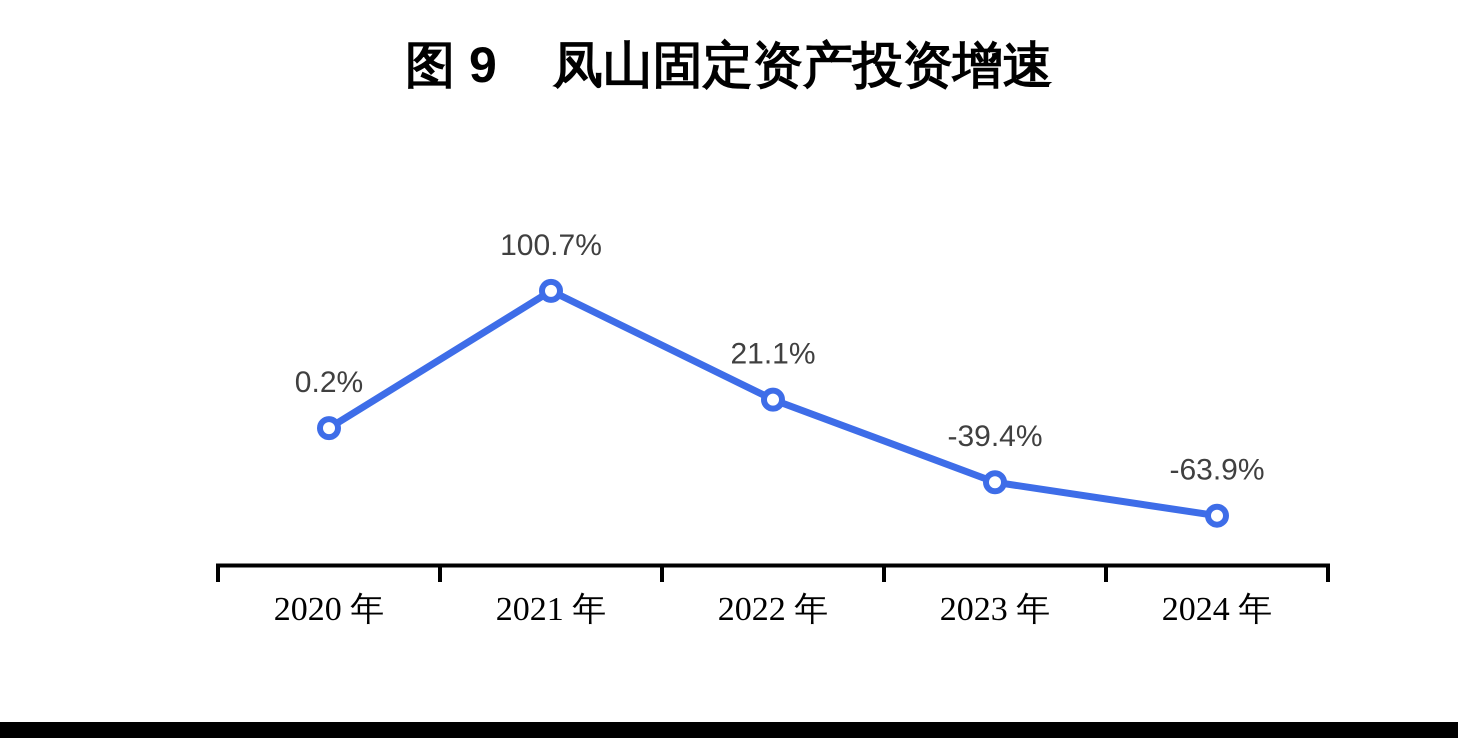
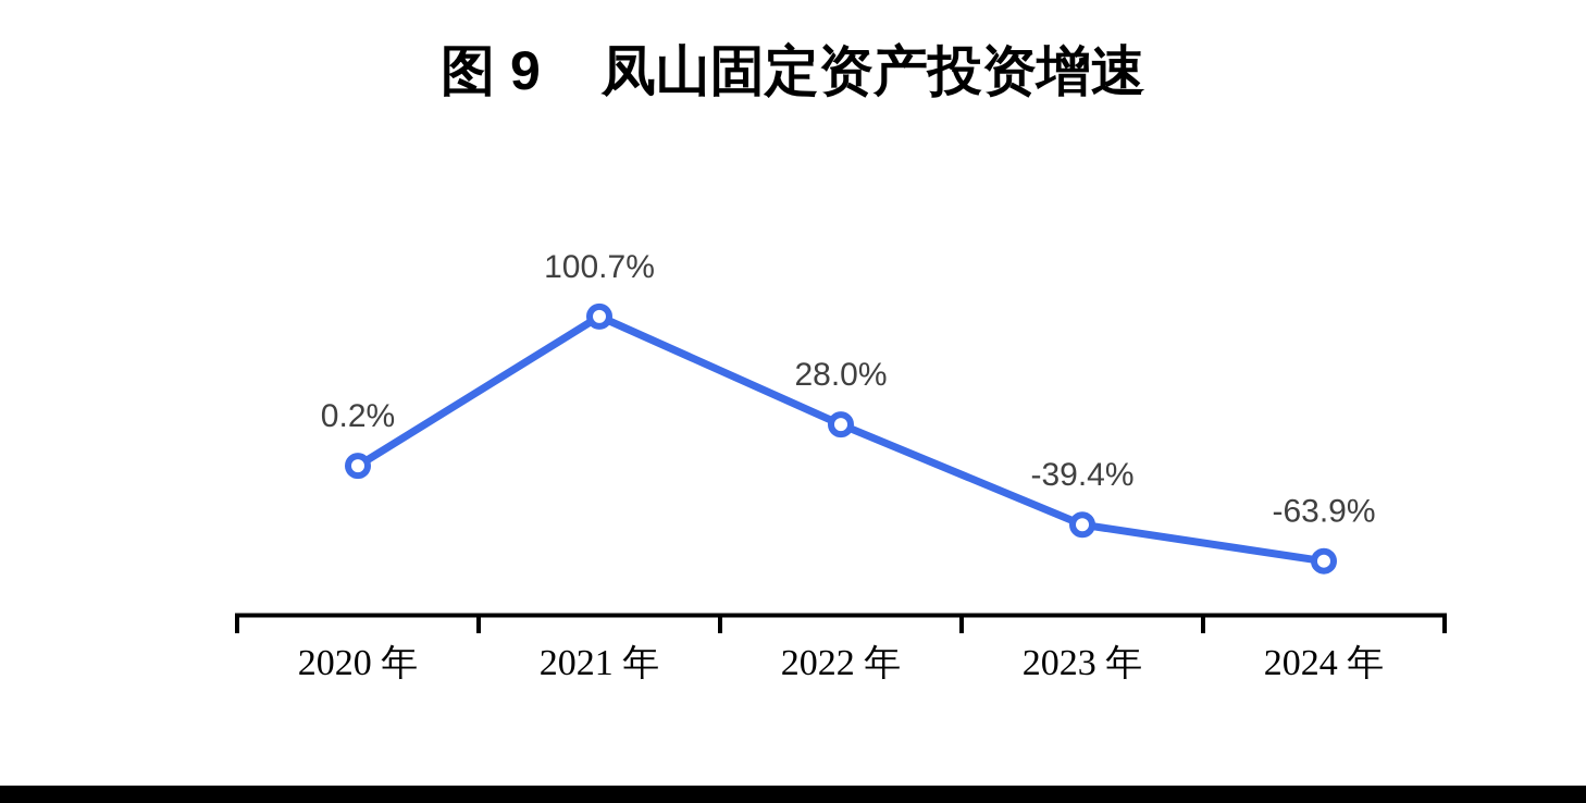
2022 年: 21.1% -> 28.0%
